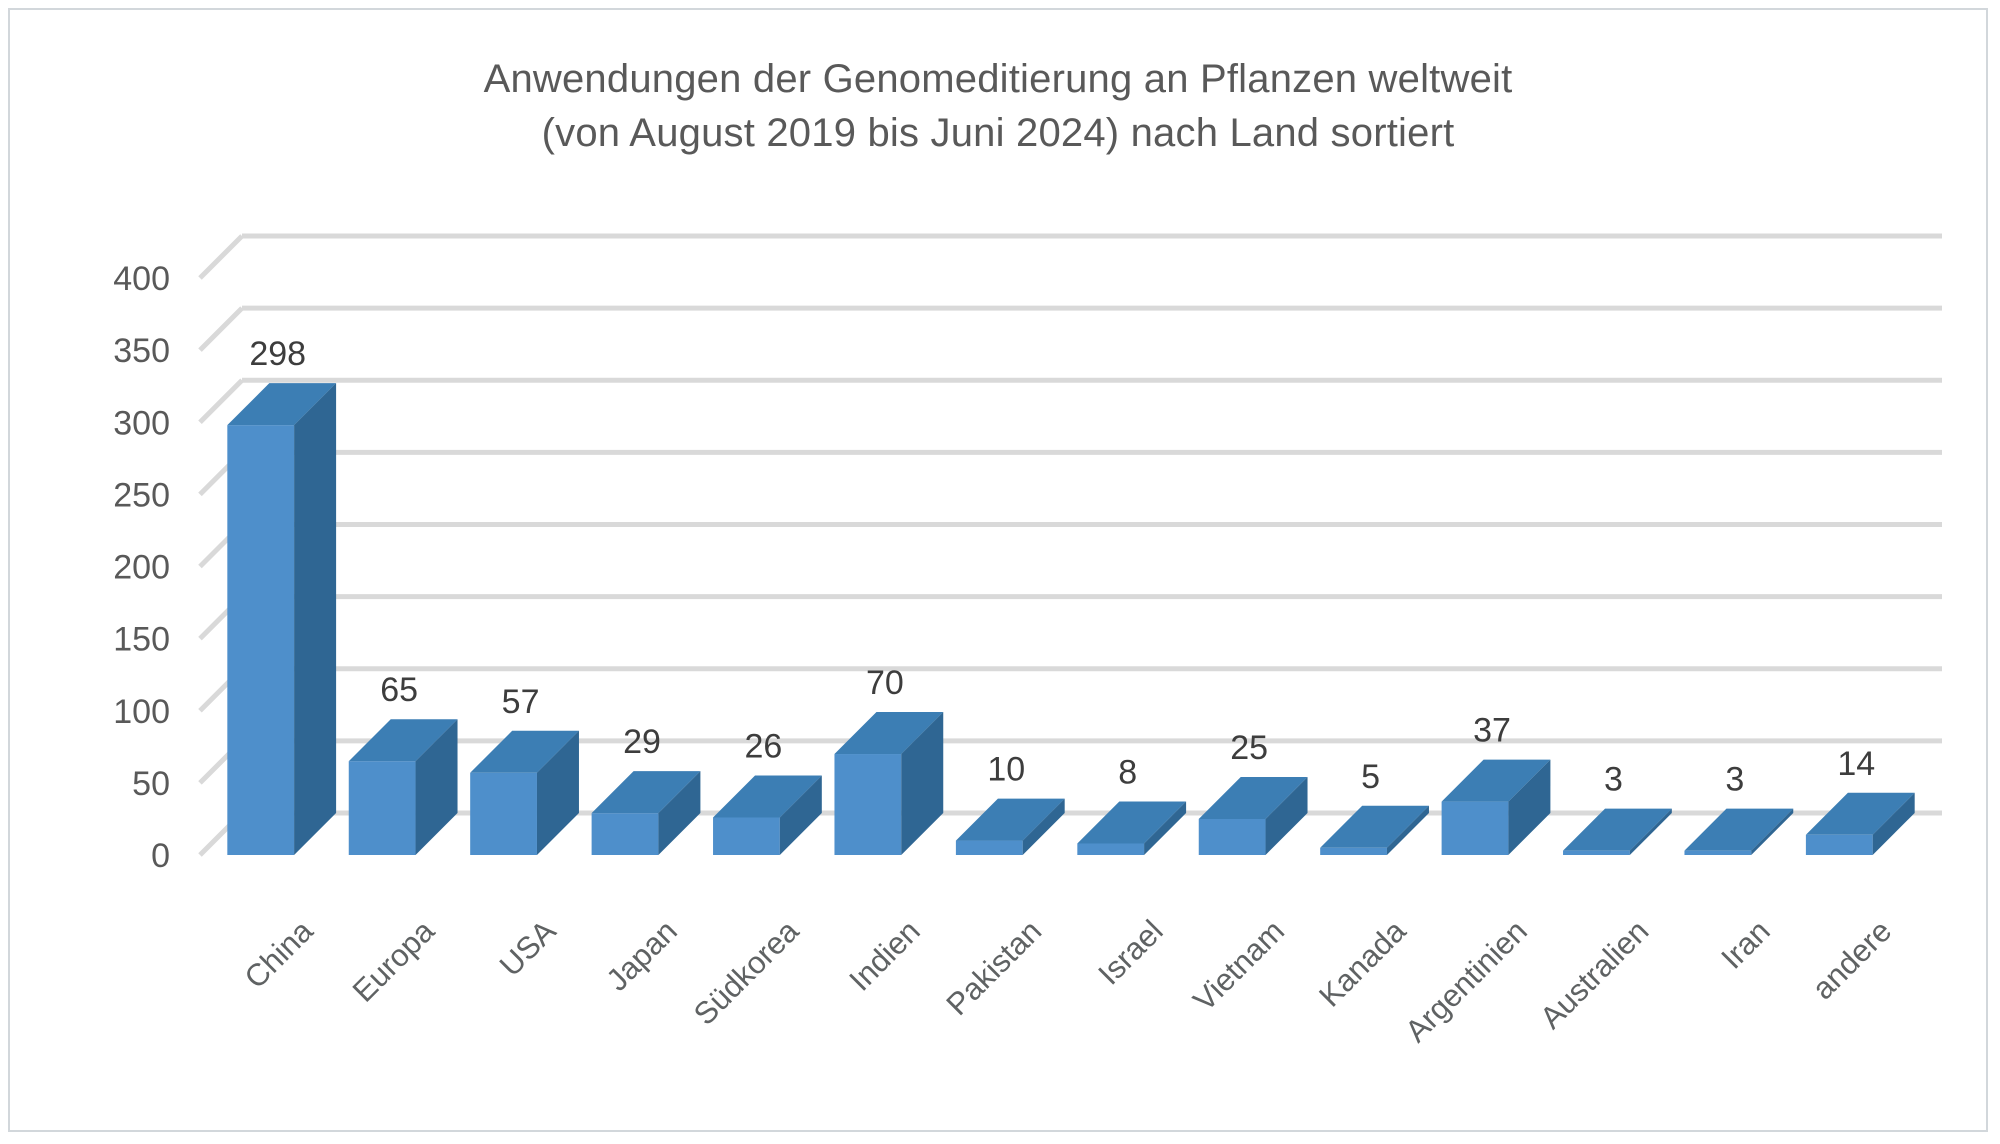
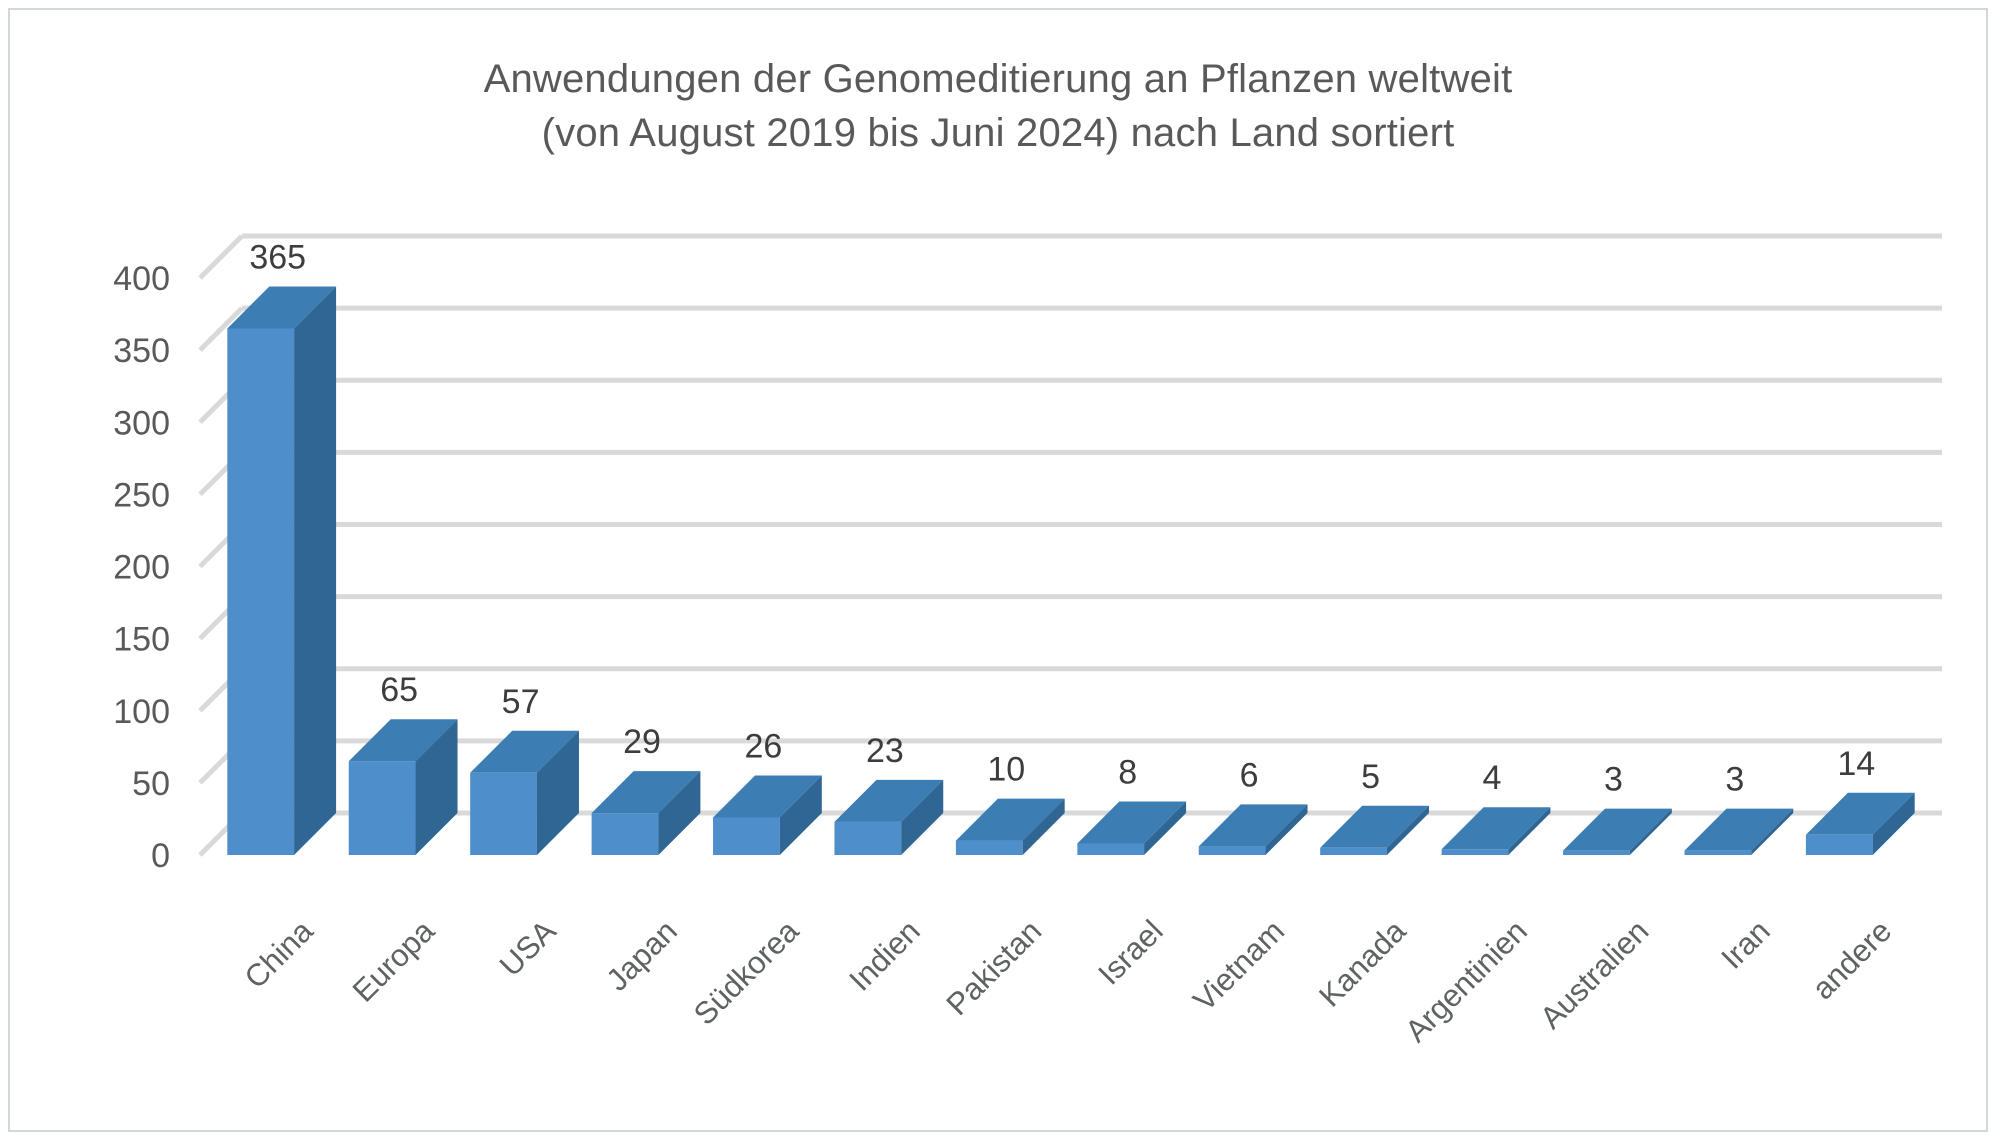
China: 298 -> 365
Indien: 70 -> 23
Vietnam: 25 -> 6
Argentinien: 37 -> 4
